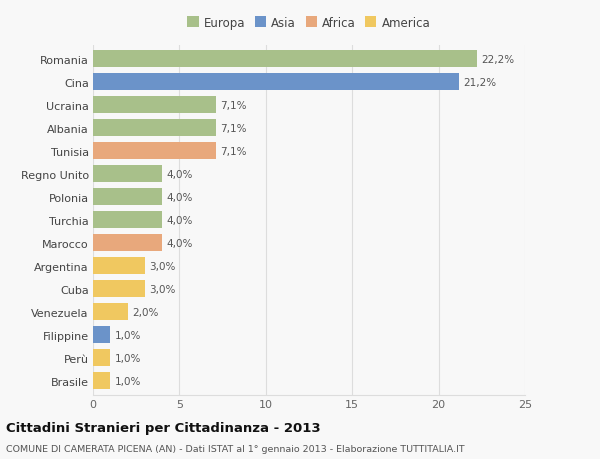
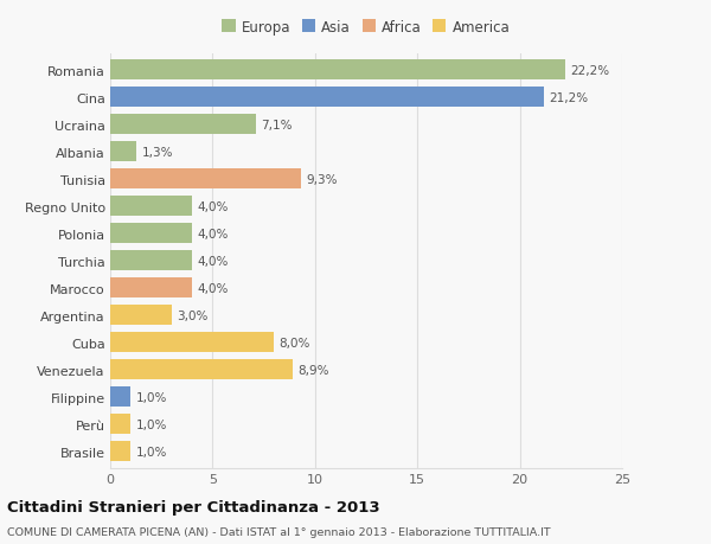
Albania: 7,1% -> 1,3%
Tunisia: 7,1% -> 9,3%
Cuba: 3,0% -> 8,0%
Venezuela: 2,0% -> 8,9%
